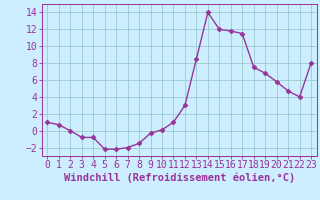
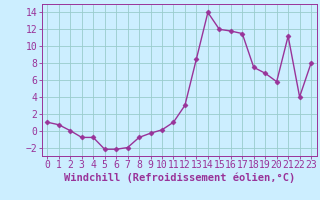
8: -1.5 -> -0.8
21: 4.7 -> 11.2
